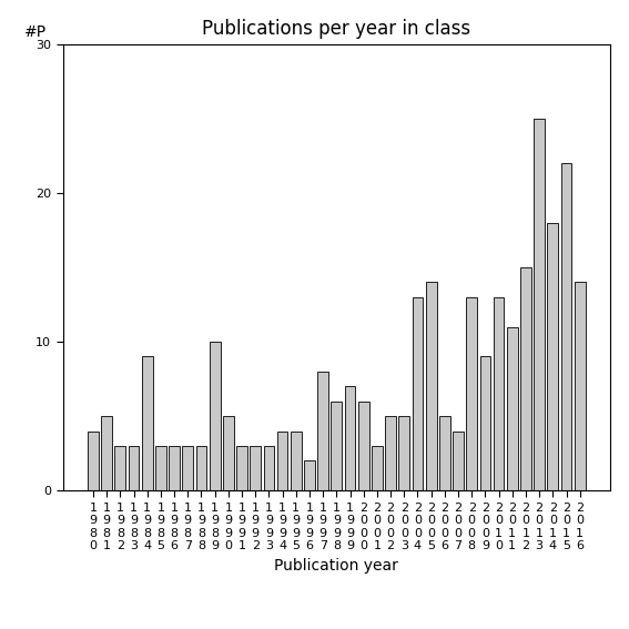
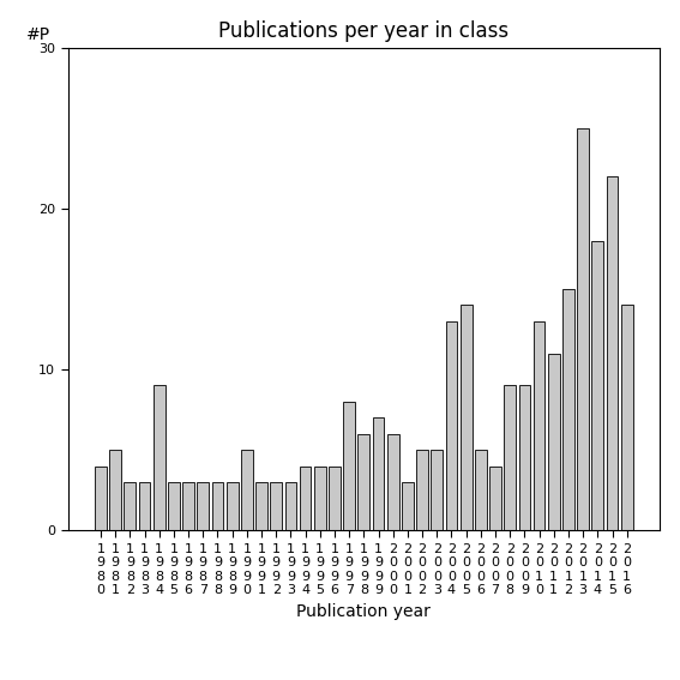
1 9 8 9: 10 -> 3
1 9 9 6: 2 -> 4
2 0 0 8: 13 -> 9
